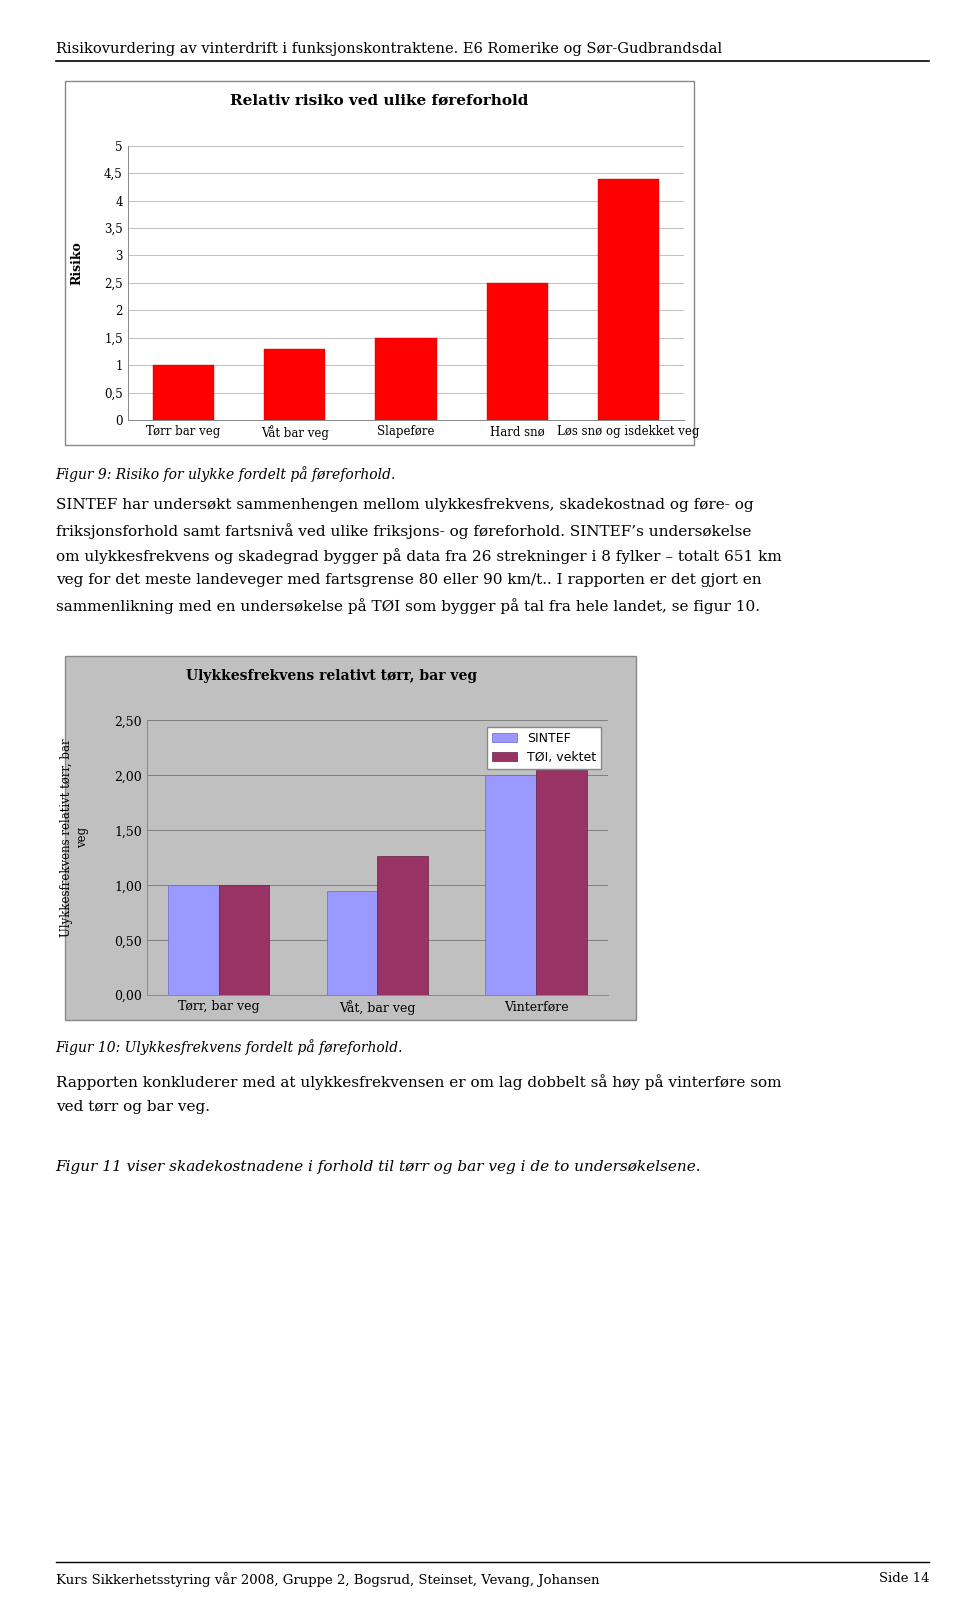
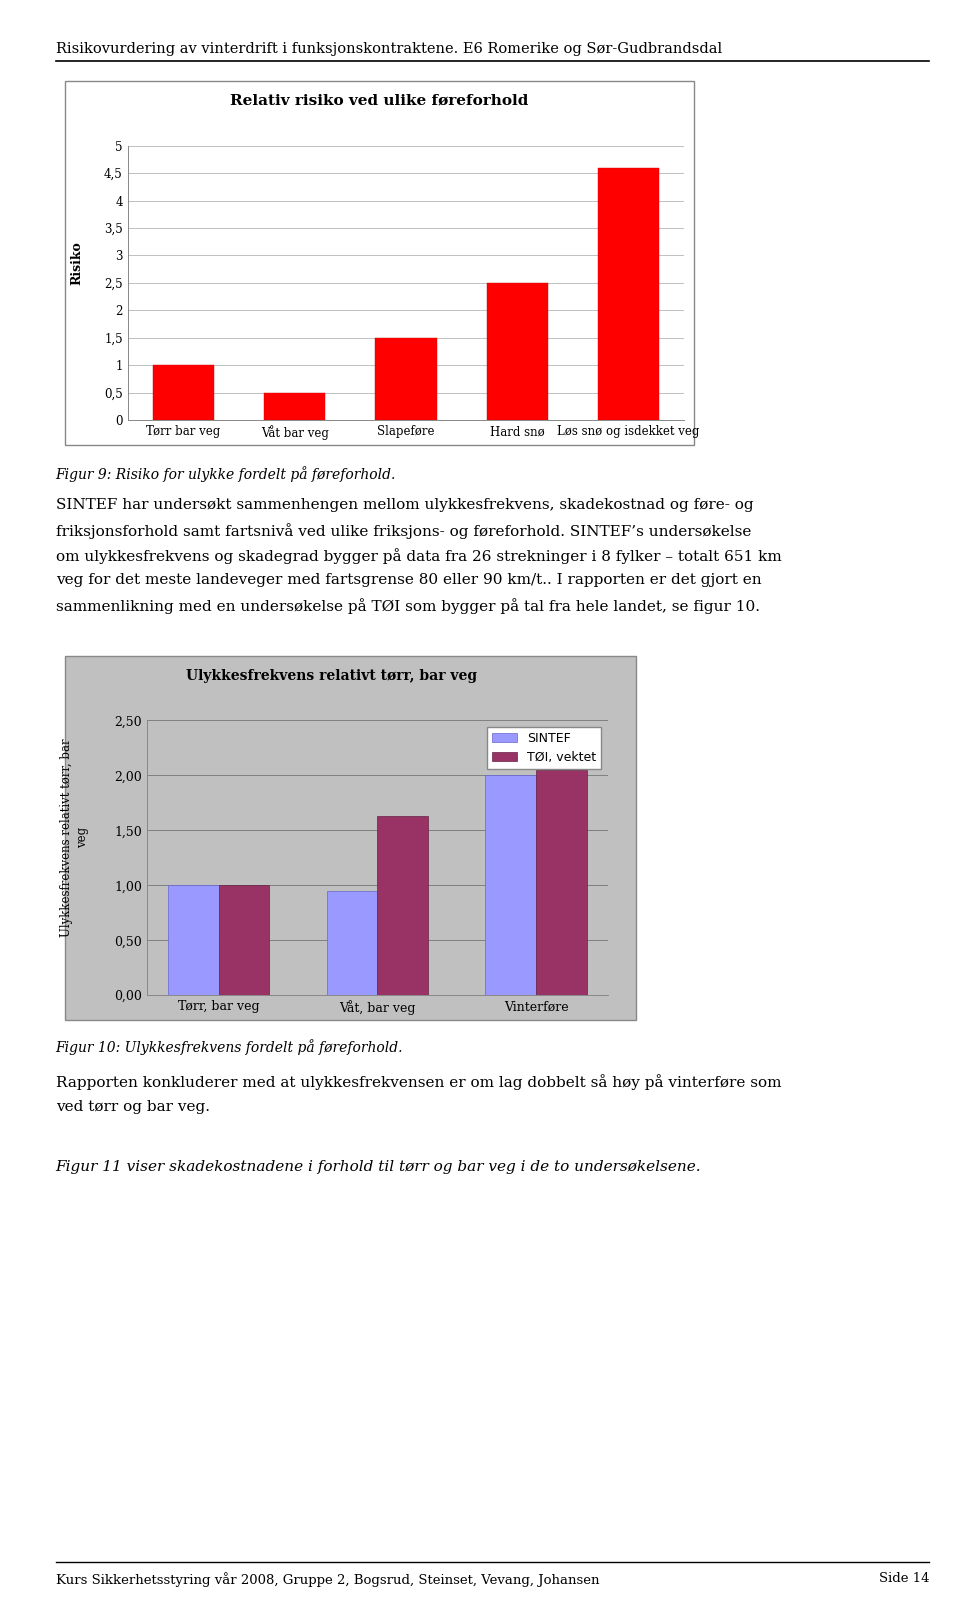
Våt bar veg: 1,3 -> 0,5
Løs snø og isdekket veg: 4,4 -> 4,6
TØI, vektet/Våt, bar veg: 1,27 -> 1,63
